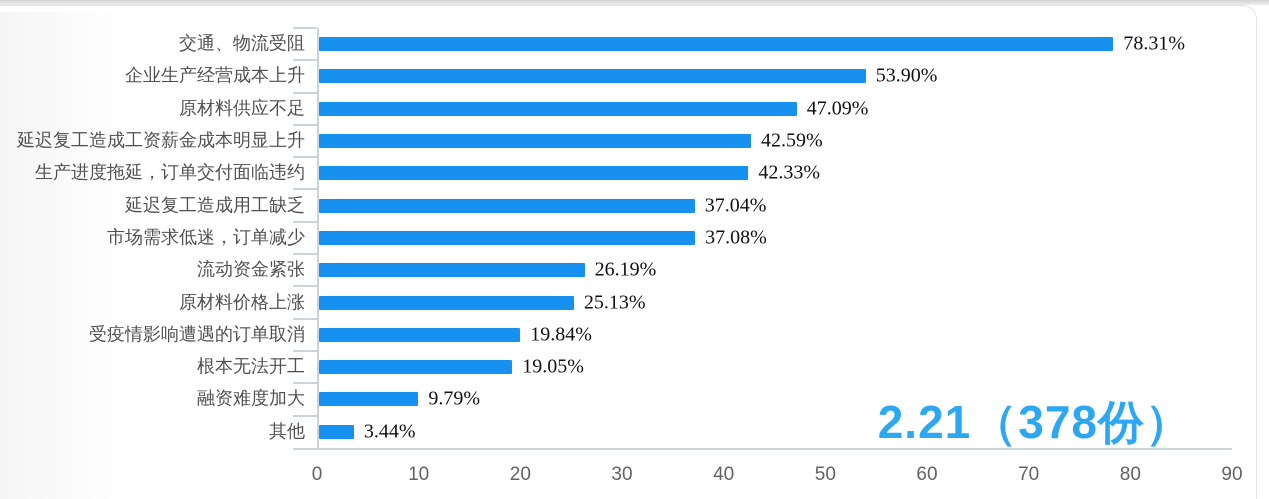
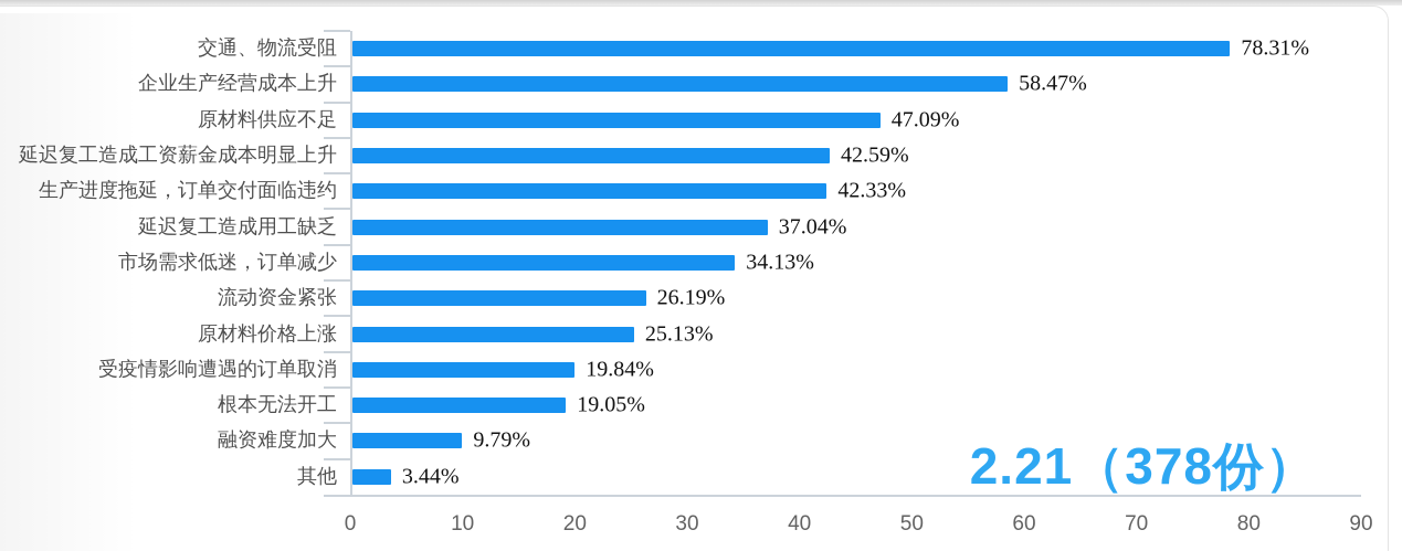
企业生产经营成本上升: 53.90% -> 58.47%
市场需求低迷，订单减少: 37.08% -> 34.13%
